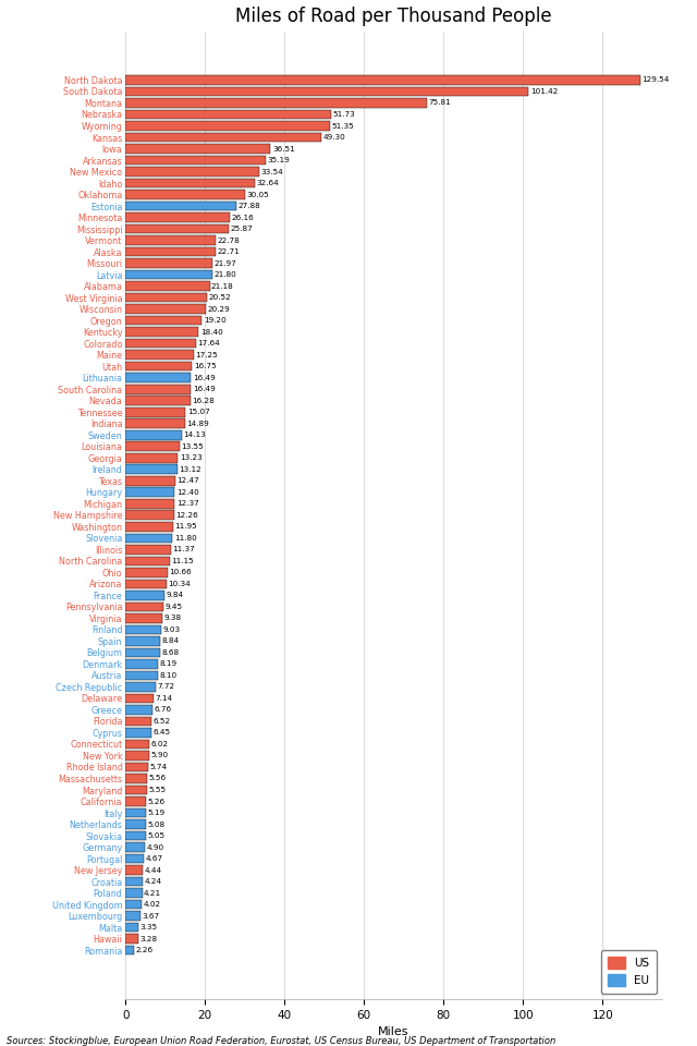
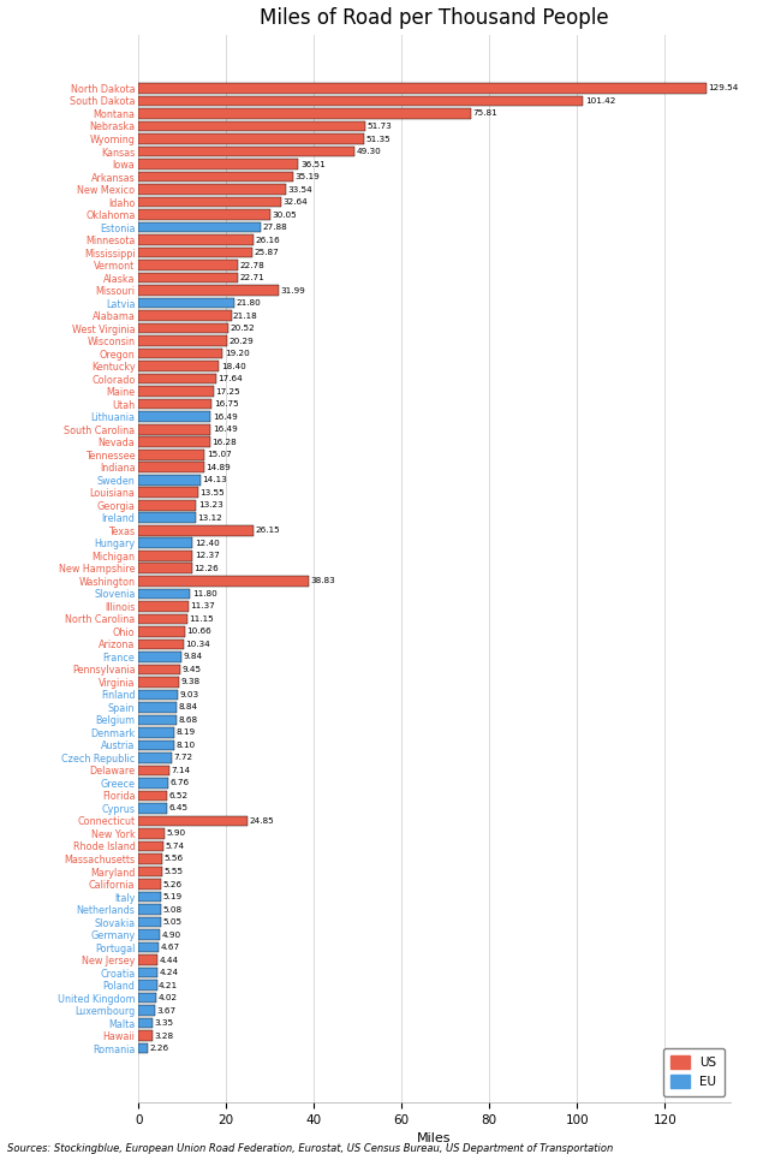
Missouri: 21.97 -> 31.99
Texas: 12.47 -> 26.15
Washington: 11.95 -> 38.83
Connecticut: 6.02 -> 24.85
